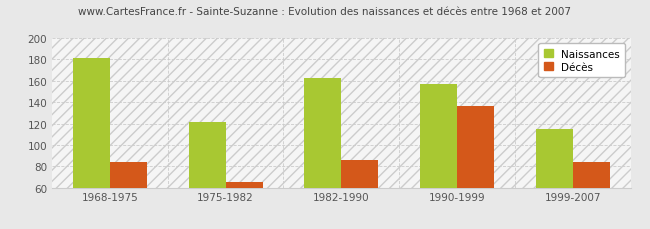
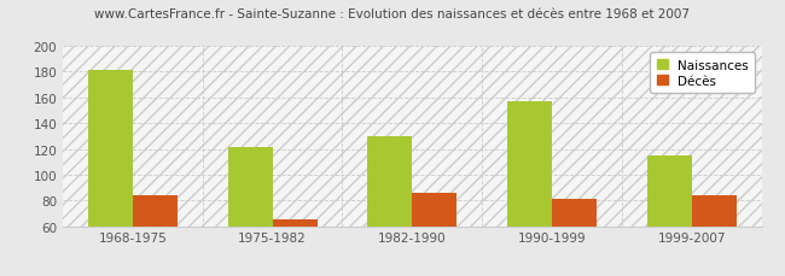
Naissances/1982-1990: 163 -> 130
Décès/1990-1999: 136 -> 81
